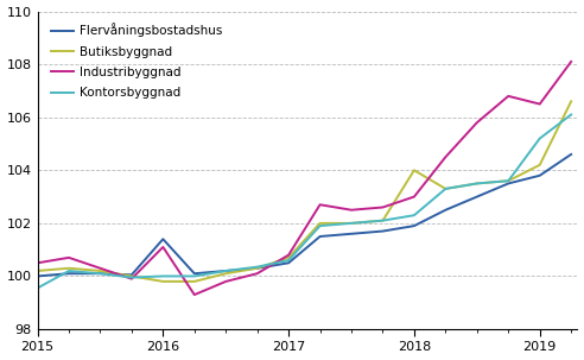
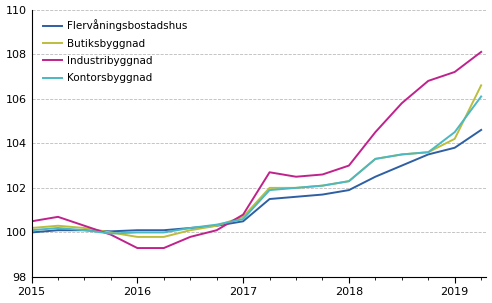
Kontorsbyggnad/2015: 99.55 -> 100.10
Flervåningsbostadshus/2016: 101.40 -> 100.10
Industribyggnad/2016: 101.1 -> 99.3
Butiksbyggnad/2018: 104.0 -> 102.3
Industribyggnad/2019: 106.5 -> 107.2
Kontorsbyggnad/2019: 105.20 -> 104.50
